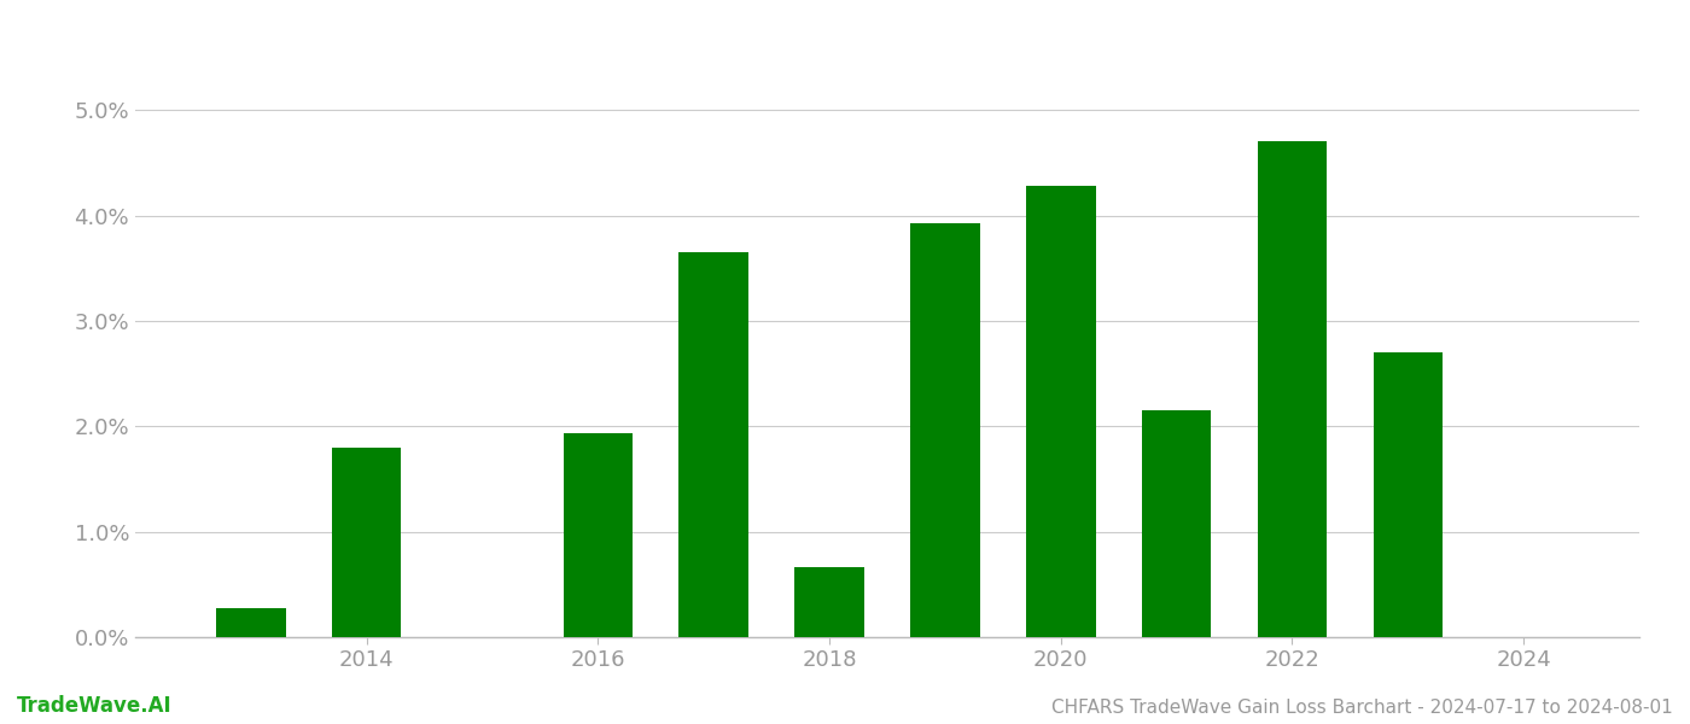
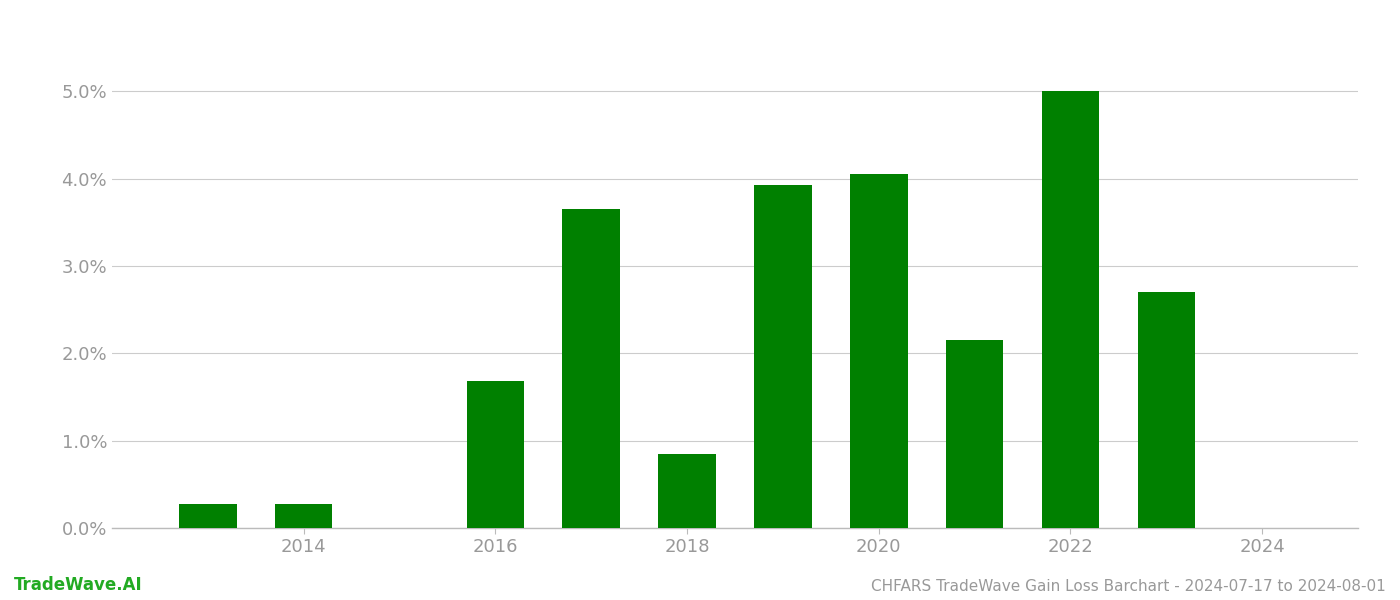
2014: 1.80% -> 0.27%
2016: 1.94% -> 1.68%
2018: 0.66% -> 0.85%
2020: 4.28% -> 4.05%
2022: 4.70% -> 5.00%
